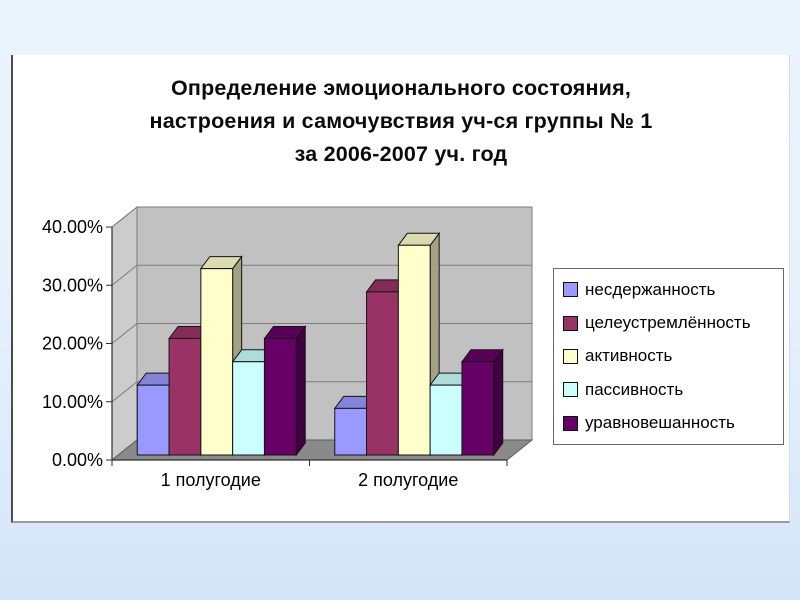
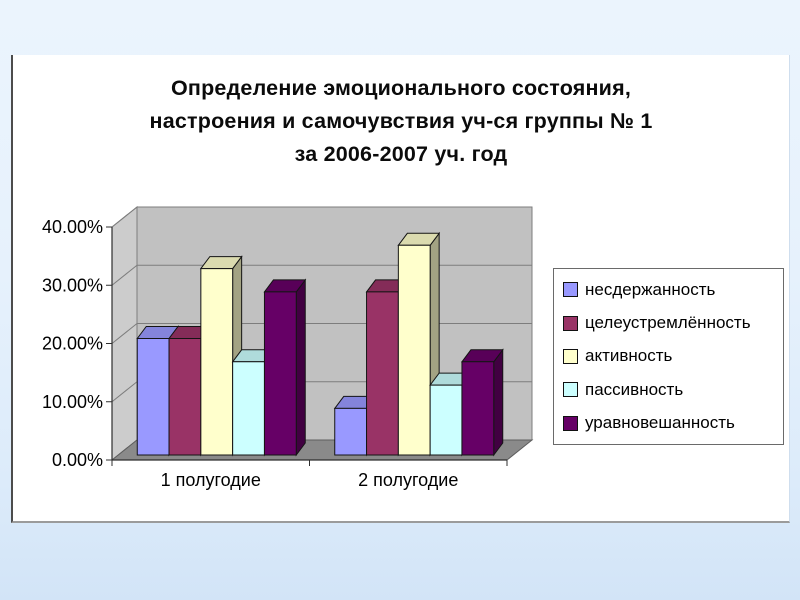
несдержанность/1 полугодие: 12% -> 20%
уравновешанность/1 полугодие: 20% -> 28%
